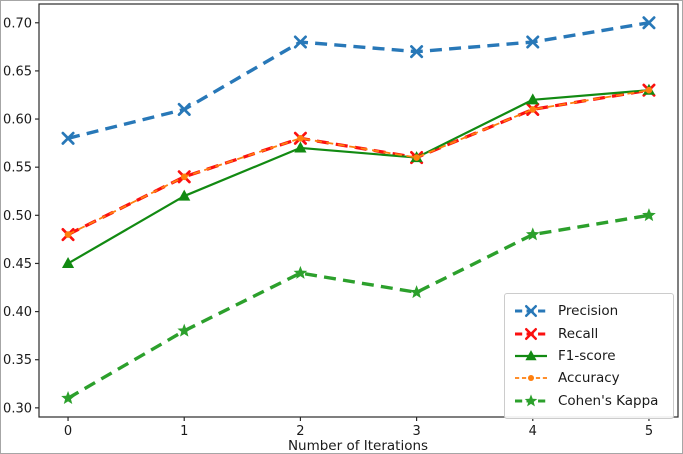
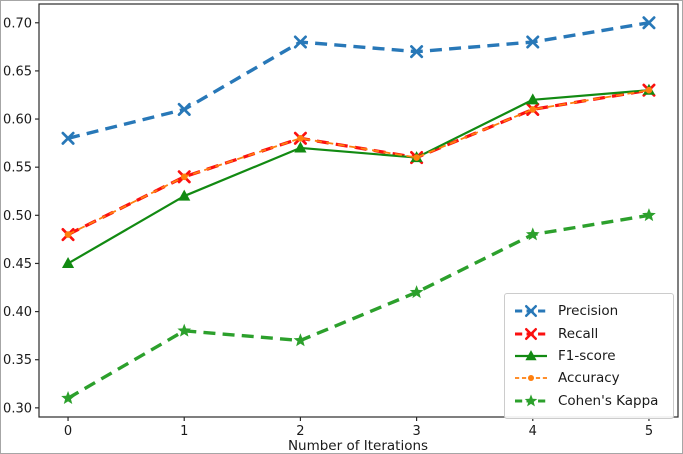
Cohen's Kappa/2: 0.44 -> 0.37
